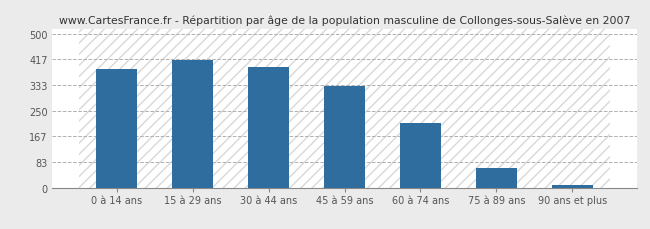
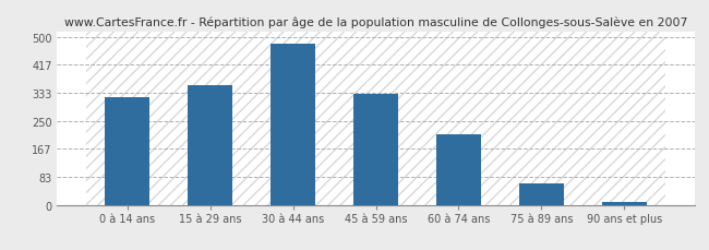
0 à 14 ans: 385 -> 320
15 à 29 ans: 415 -> 355
30 à 44 ans: 390 -> 480
